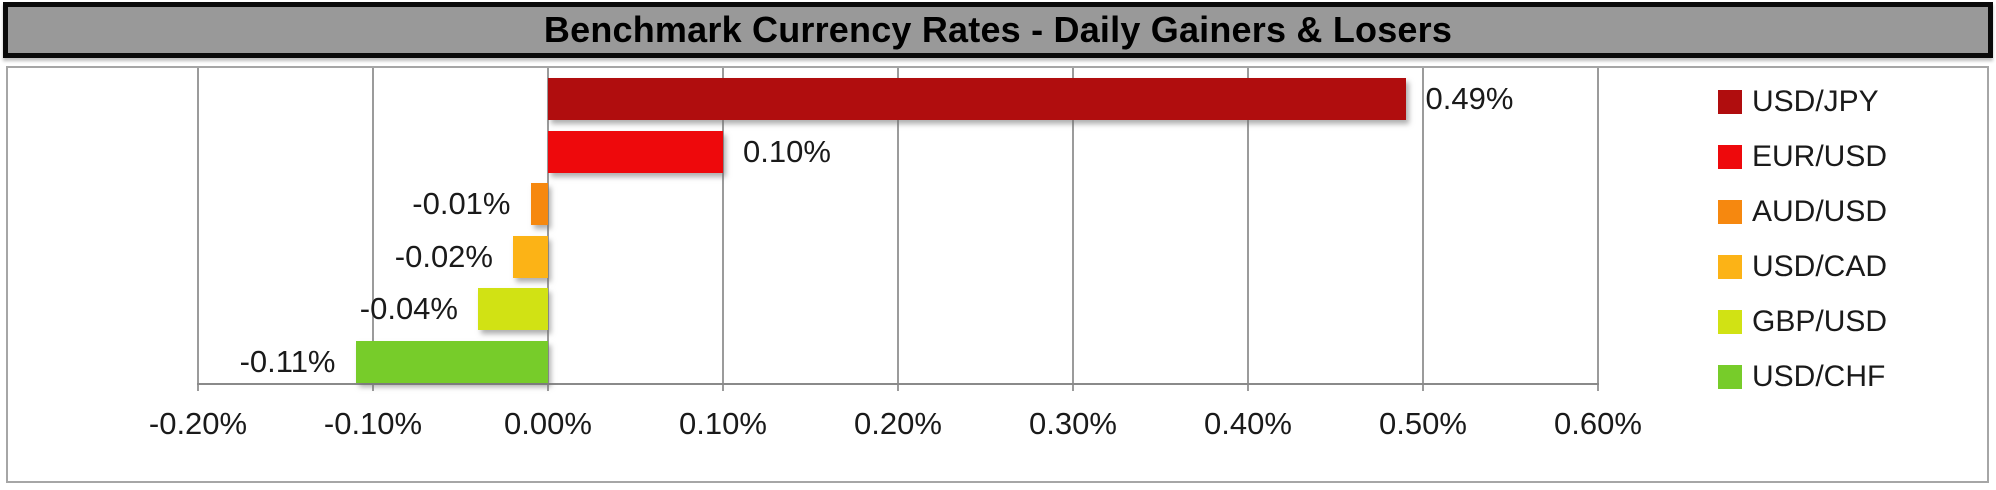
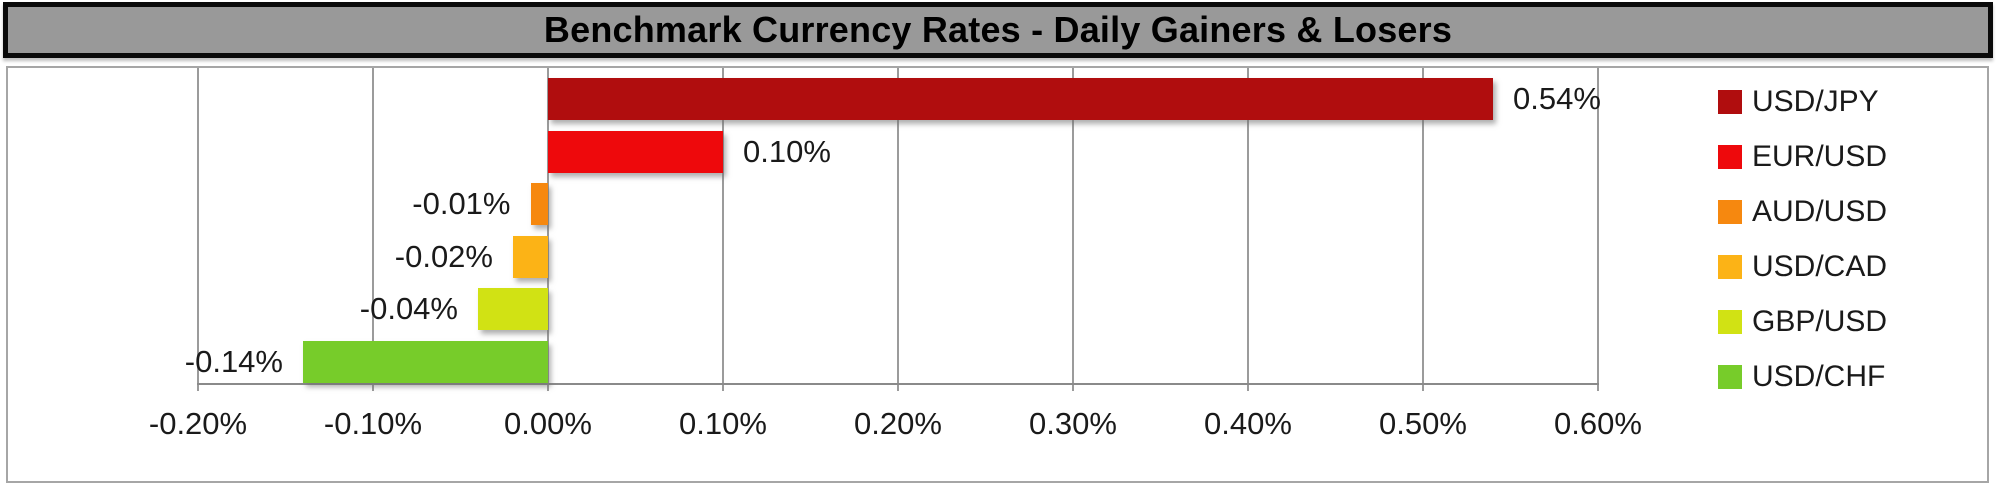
USD/JPY: 0.49% -> 0.54%
USD/CHF: -0.11% -> -0.14%
